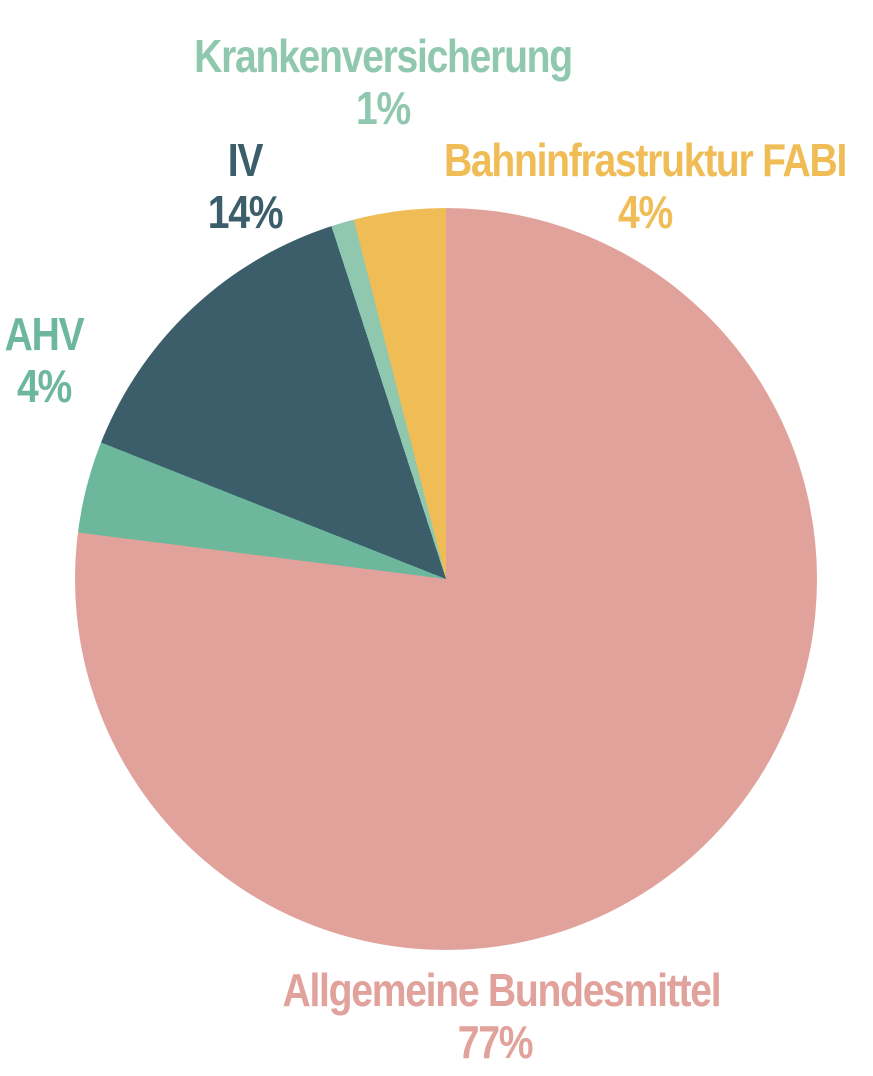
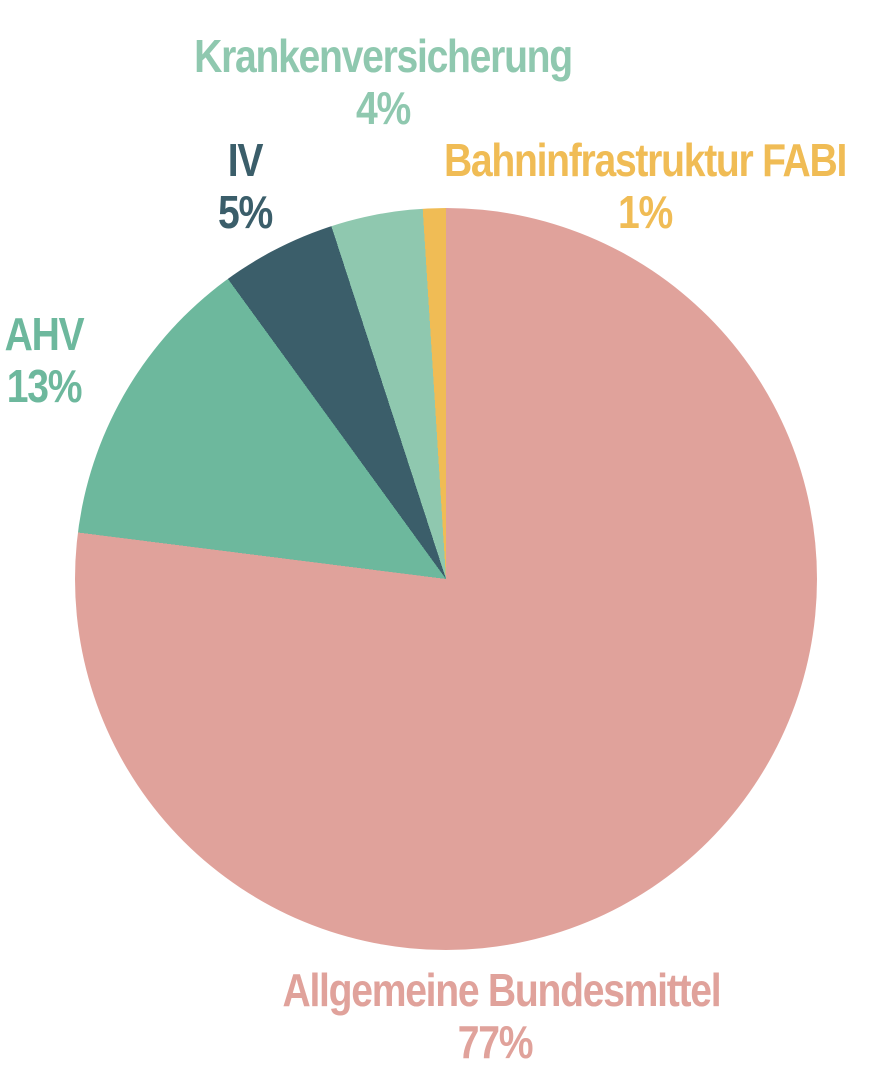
AHV: 4% -> 13%
IV: 14% -> 5%
Krankenversicherung: 1% -> 4%
Bahninfrastruktur FABI: 4% -> 1%
